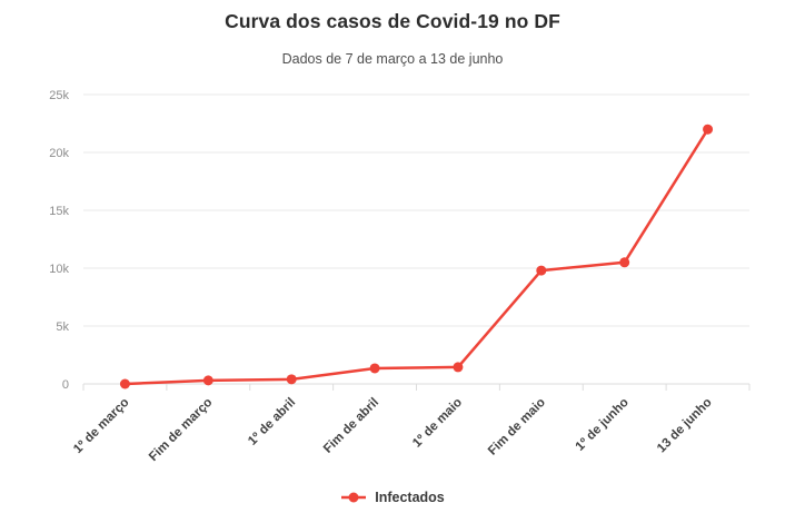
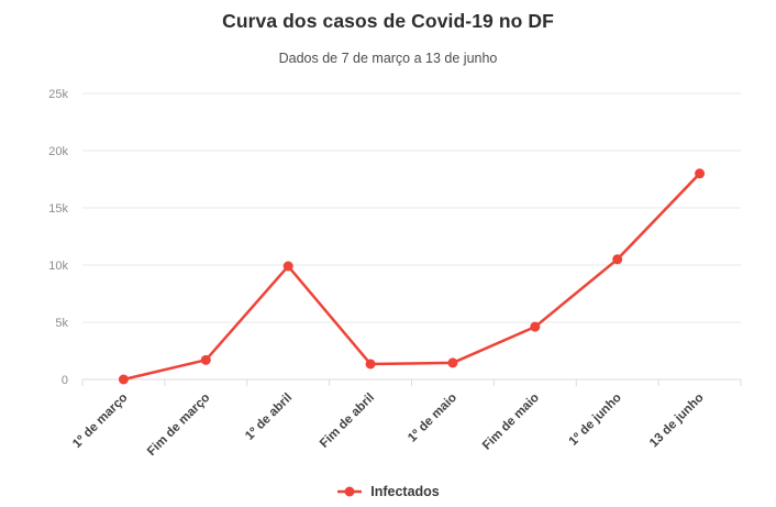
Fim de março: 0.3k -> 1.7k
1º de abril: 0.4k -> 9.9k
Fim de maio: 9.8k -> 4.6k
13 de junho: 22.0k -> 18.0k
